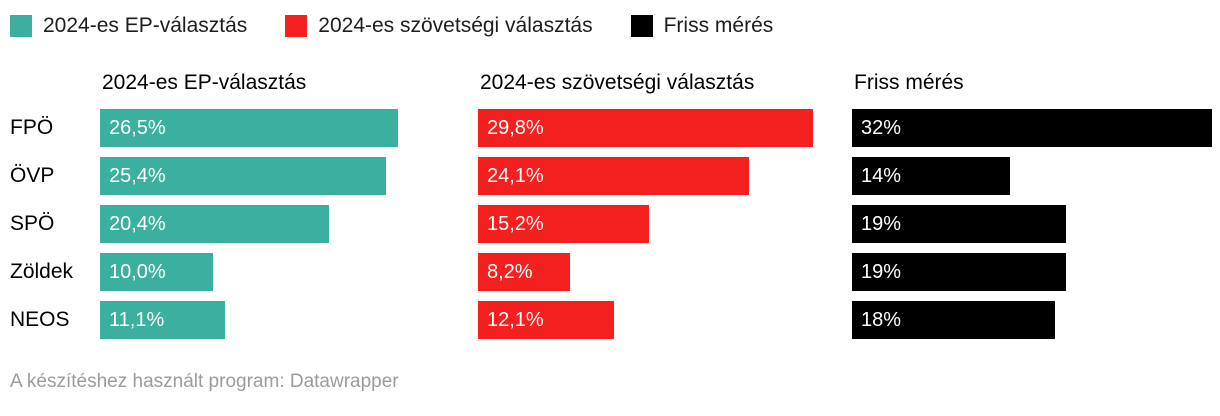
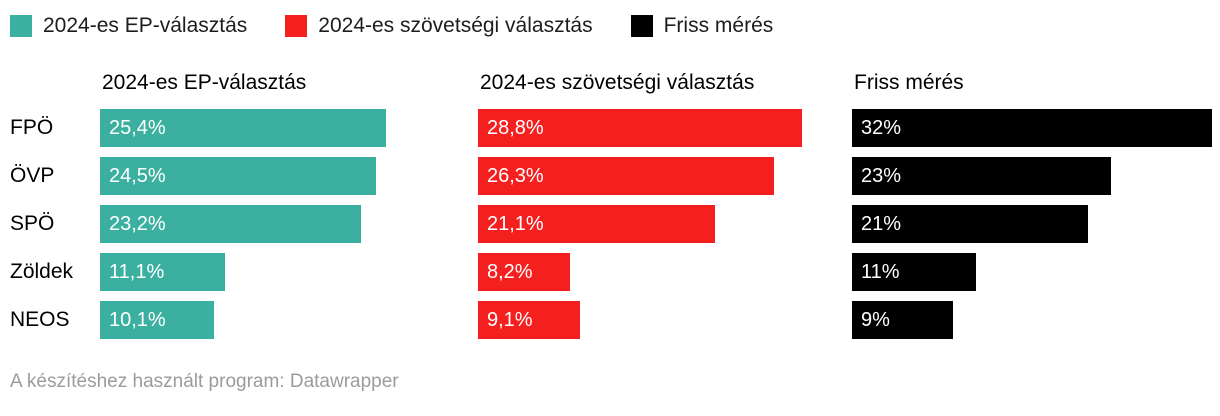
2024-es EP-választás/FPÖ: 26,5% -> 25,4%
2024-es szövetségi választás/FPÖ: 29,8% -> 28,8%
2024-es EP-választás/ÖVP: 25,4% -> 24,5%
2024-es szövetségi választás/ÖVP: 24,1% -> 26,3%
Friss mérés/ÖVP: 14% -> 23%
2024-es EP-választás/SPÖ: 20,4% -> 23,2%
2024-es szövetségi választás/SPÖ: 15,2% -> 21,1%
Friss mérés/SPÖ: 19% -> 21%
2024-es EP-választás/Zöldek: 10,0% -> 11,1%
Friss mérés/Zöldek: 19% -> 11%
2024-es EP-választás/NEOS: 11,1% -> 10,1%
2024-es szövetségi választás/NEOS: 12,1% -> 9,1%
Friss mérés/NEOS: 18% -> 9%
